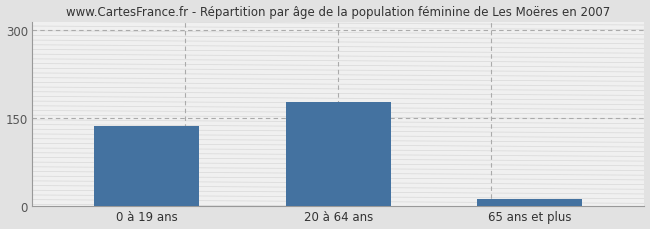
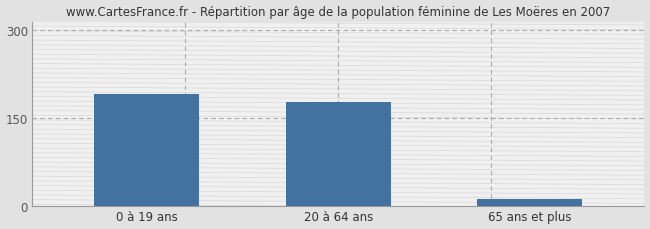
0 à 19 ans: 137 -> 192
